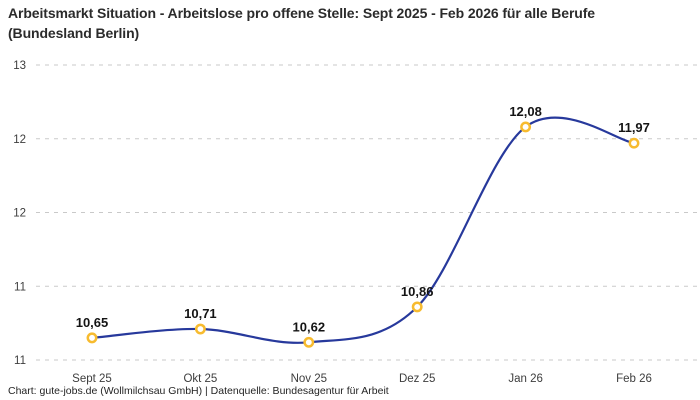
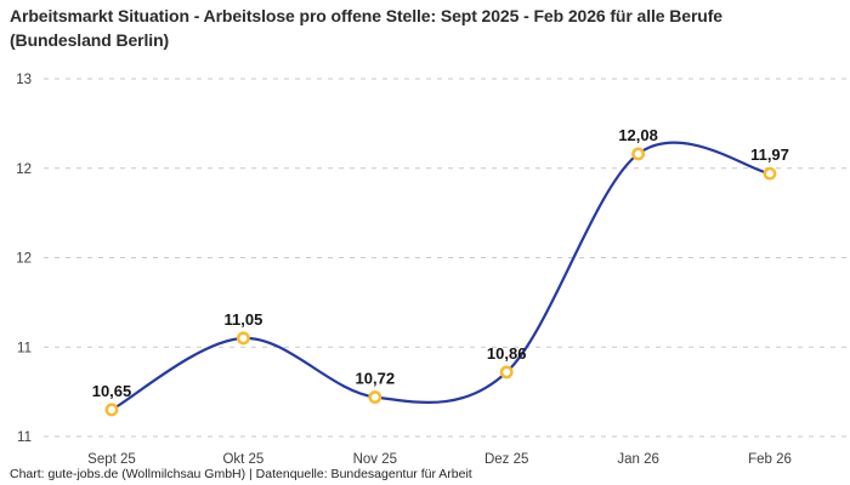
Okt 25: 10,71 -> 11,05
Nov 25: 10,62 -> 10,72
